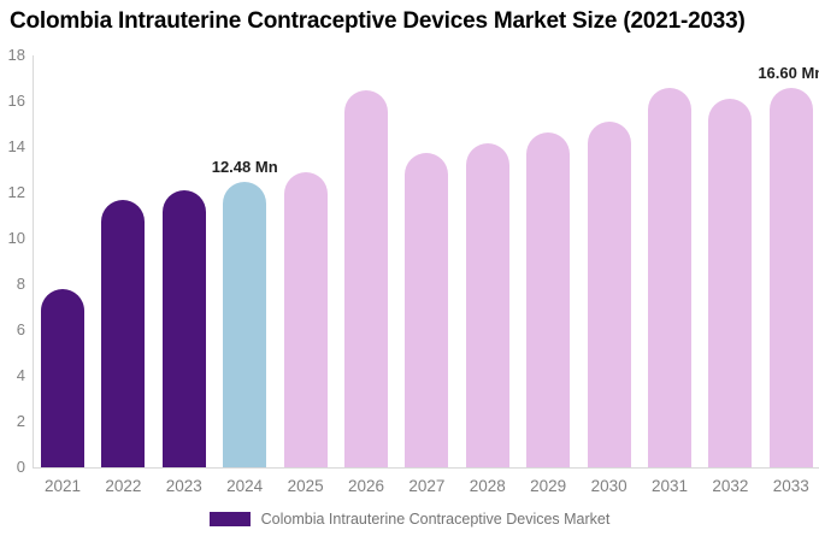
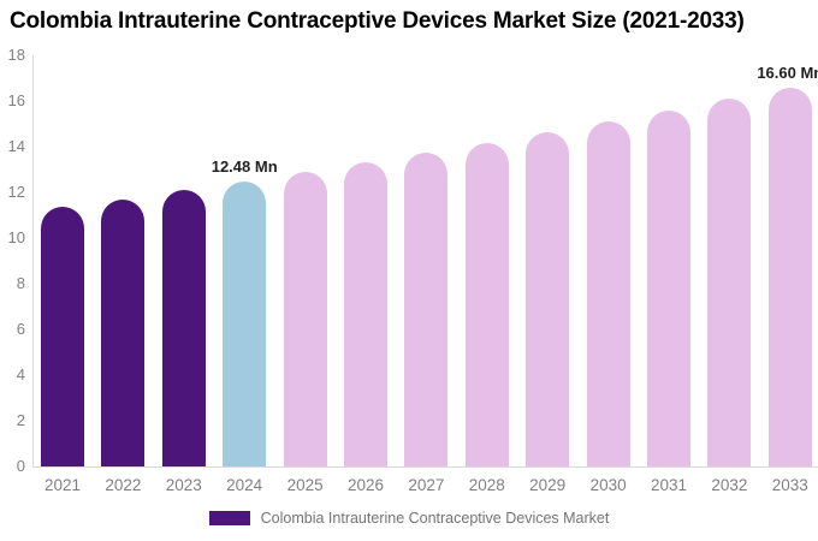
2021: 7.8 -> 11.3
2026: 16.5 -> 13.3
2031: 16.6 -> 15.6
